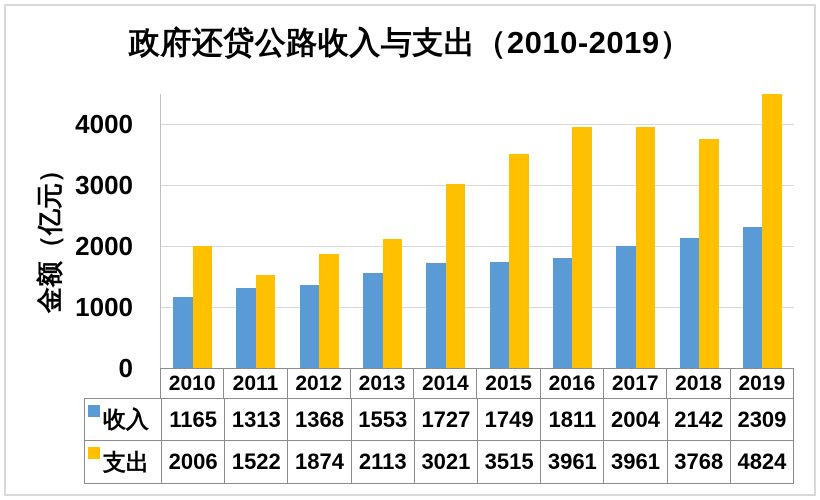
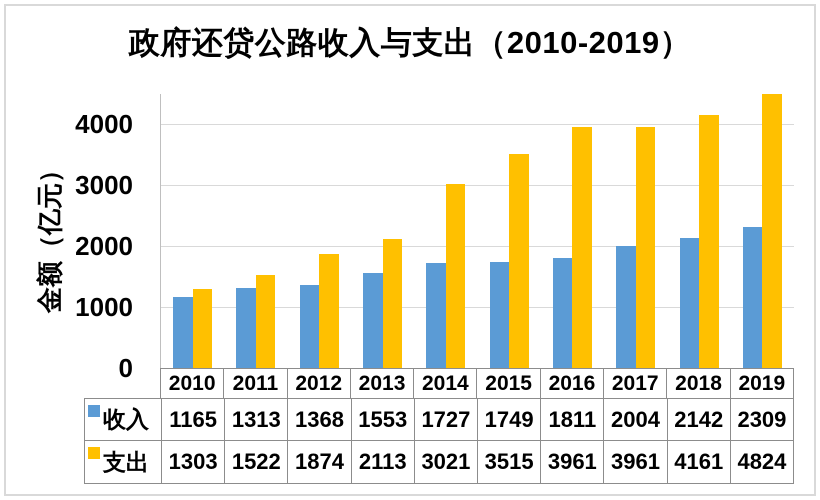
支出/2010: 2006 -> 1303
支出/2018: 3768 -> 4161
